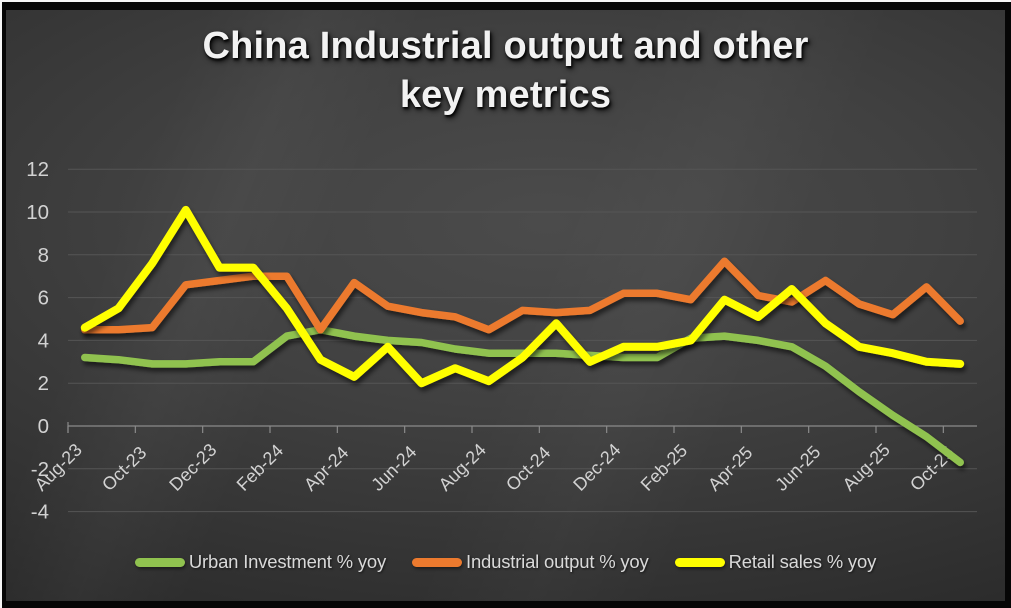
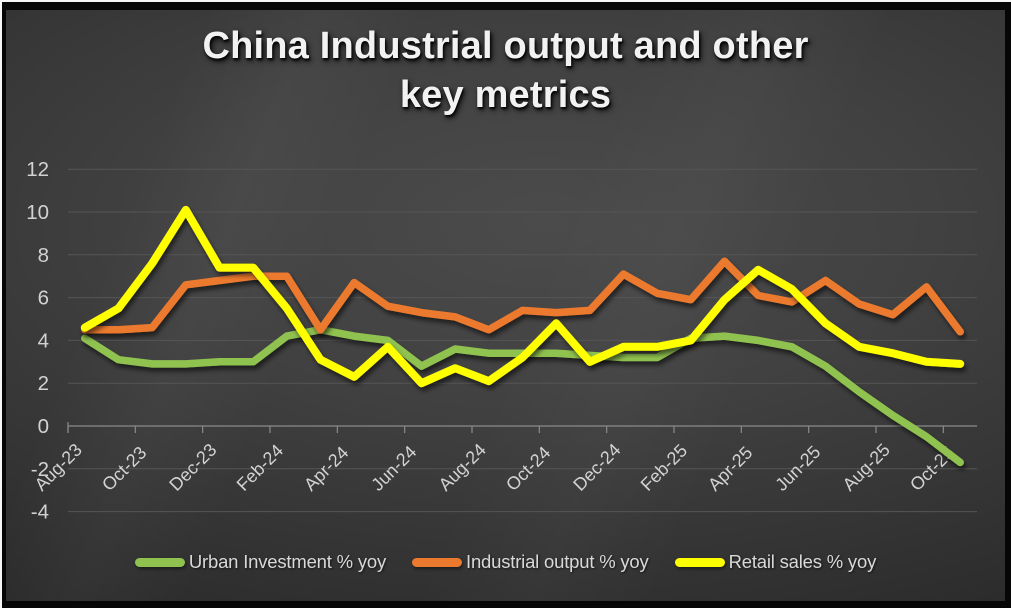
Urban Investment % yoy/Aug-23: 3.2 -> 4.1
Urban Investment % yoy/Jun-24: 3.9 -> 2.8
Industrial output % yoy/Dec-24: 6.2 -> 7.1
Retail sales % yoy/Apr-25: 5.1 -> 7.3
Industrial output % yoy/Oct-25: 4.9 -> 4.4
